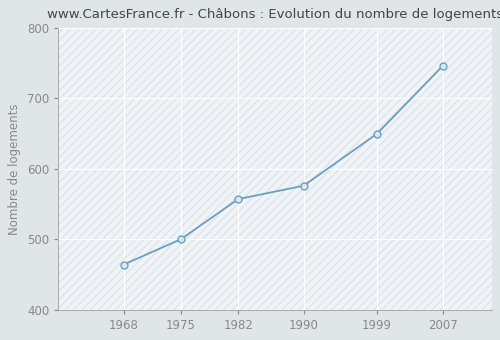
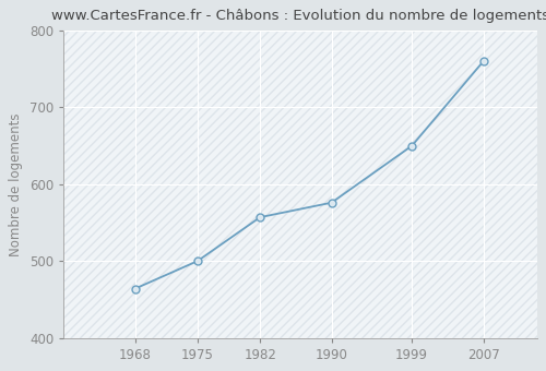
2007: 746 -> 760
